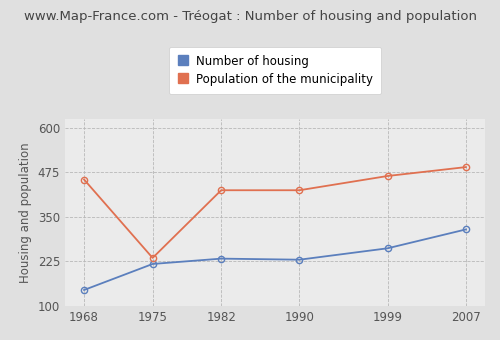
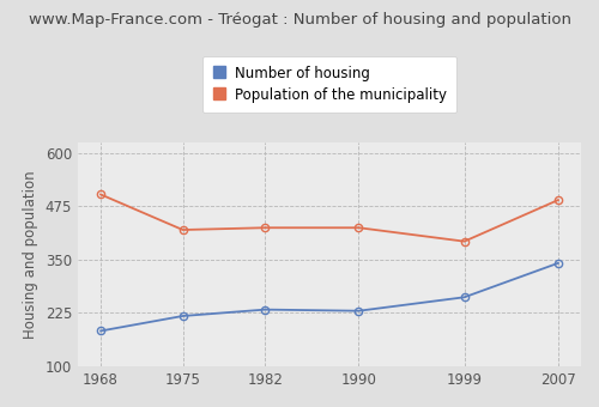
Number of housing/1968: 145 -> 183
Population of the municipality/1968: 455 -> 503
Population of the municipality/1975: 235 -> 420
Population of the municipality/1999: 465 -> 393
Number of housing/2007: 315 -> 342
